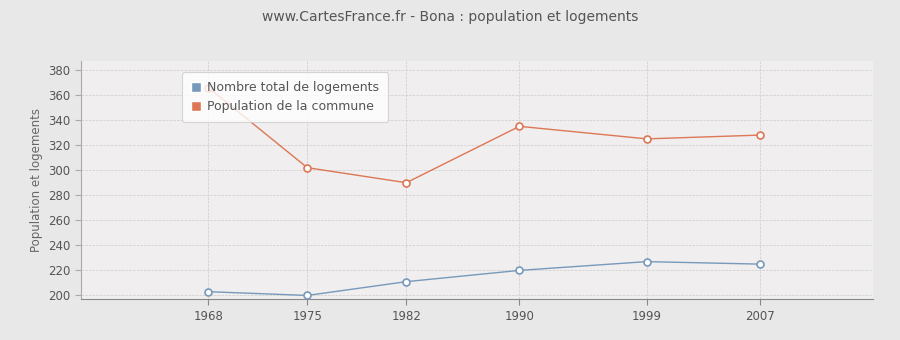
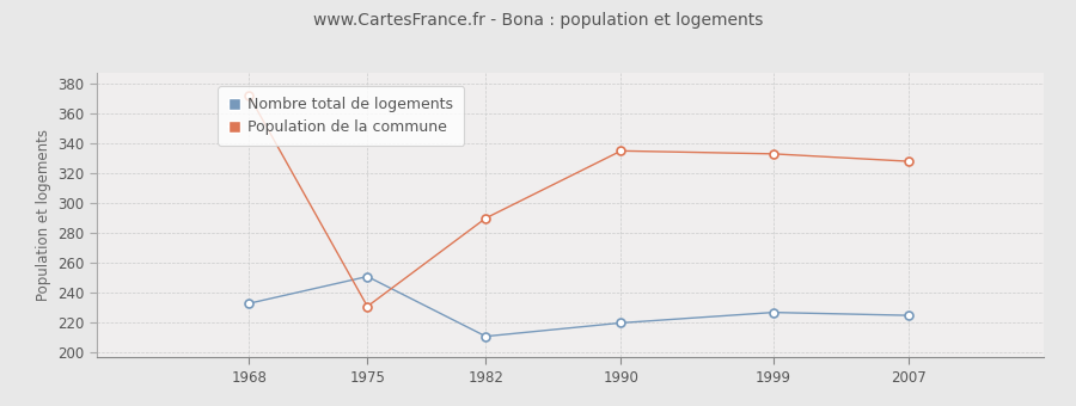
Nombre total de logements/1968: 203 -> 233
Population de la commune/1968: 366 -> 372
Nombre total de logements/1975: 200 -> 251
Population de la commune/1975: 302 -> 231
Population de la commune/1999: 325 -> 333
